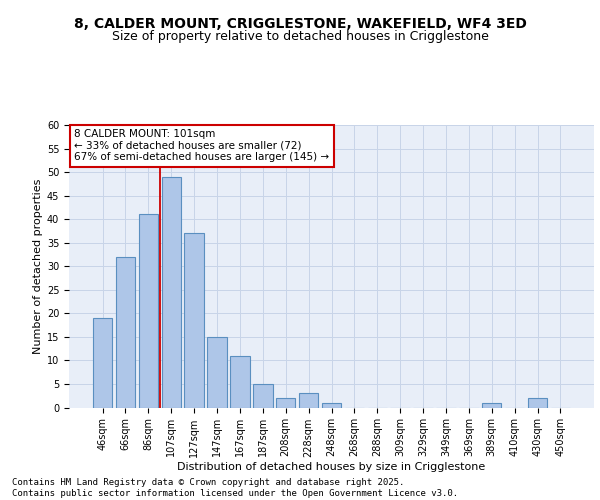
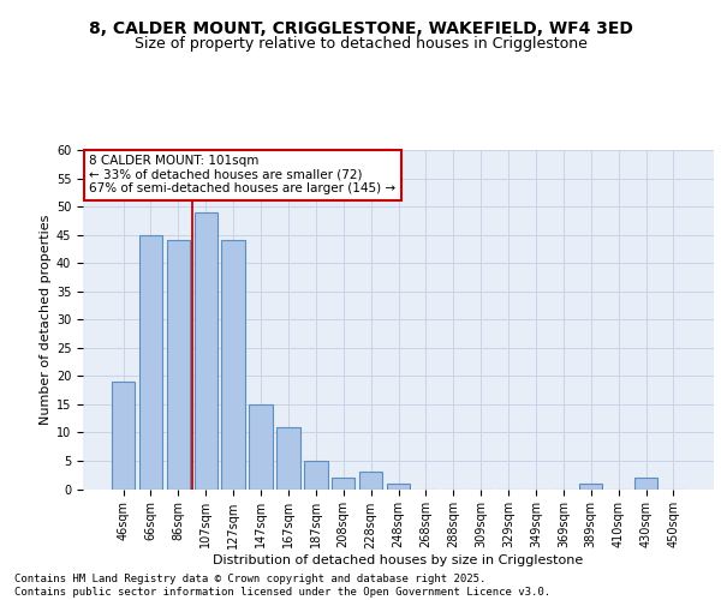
66sqm: 32 -> 45
86sqm: 41 -> 44
127sqm: 37 -> 44
